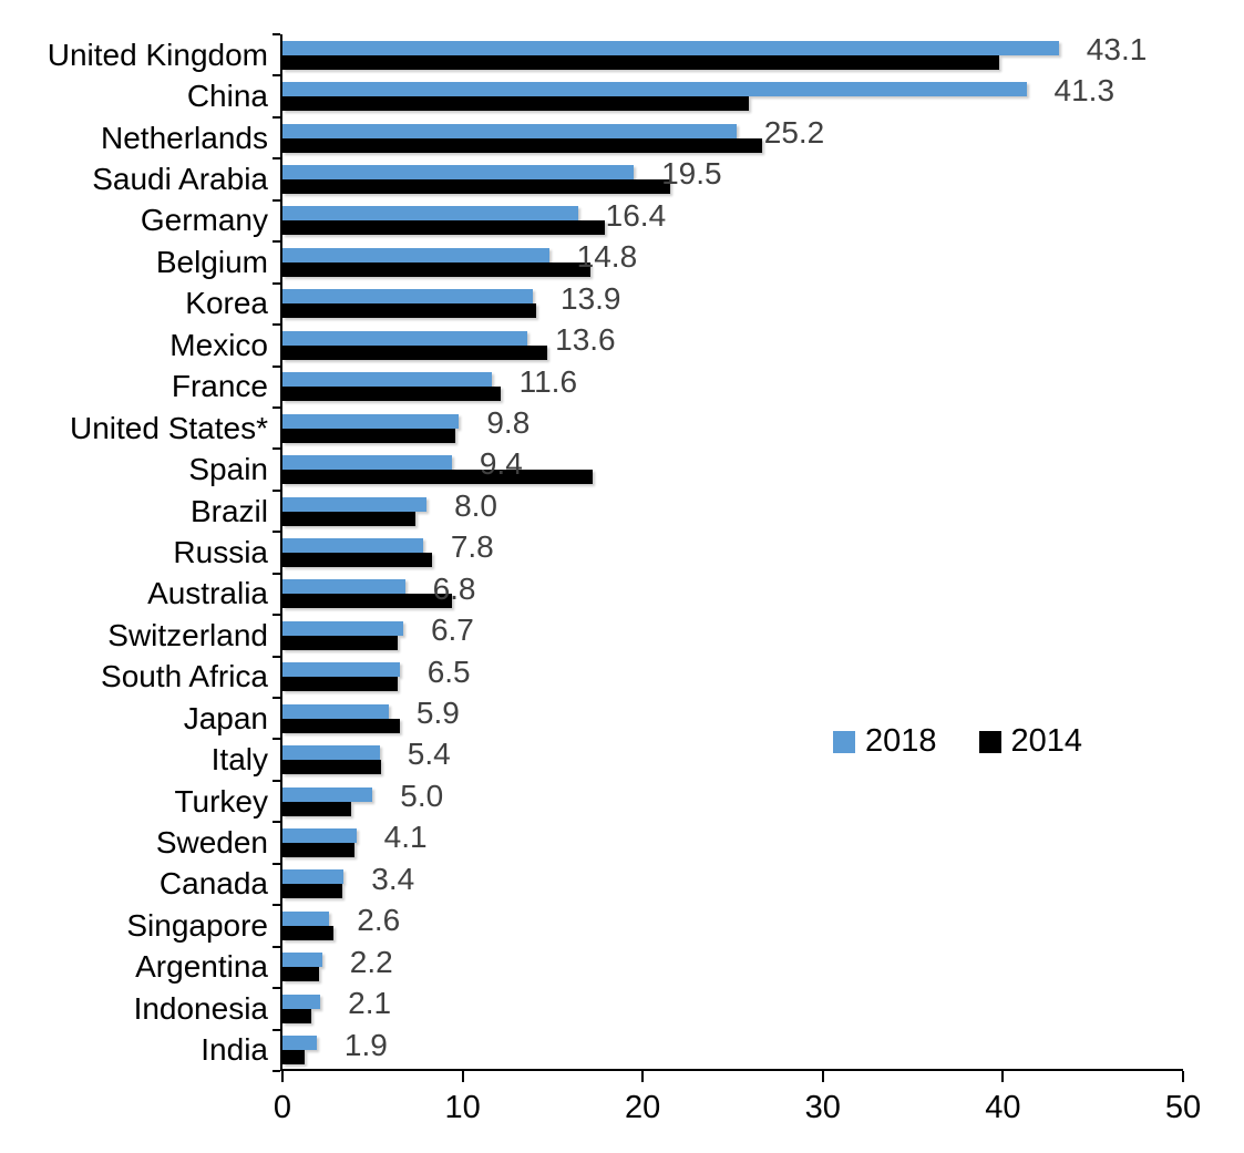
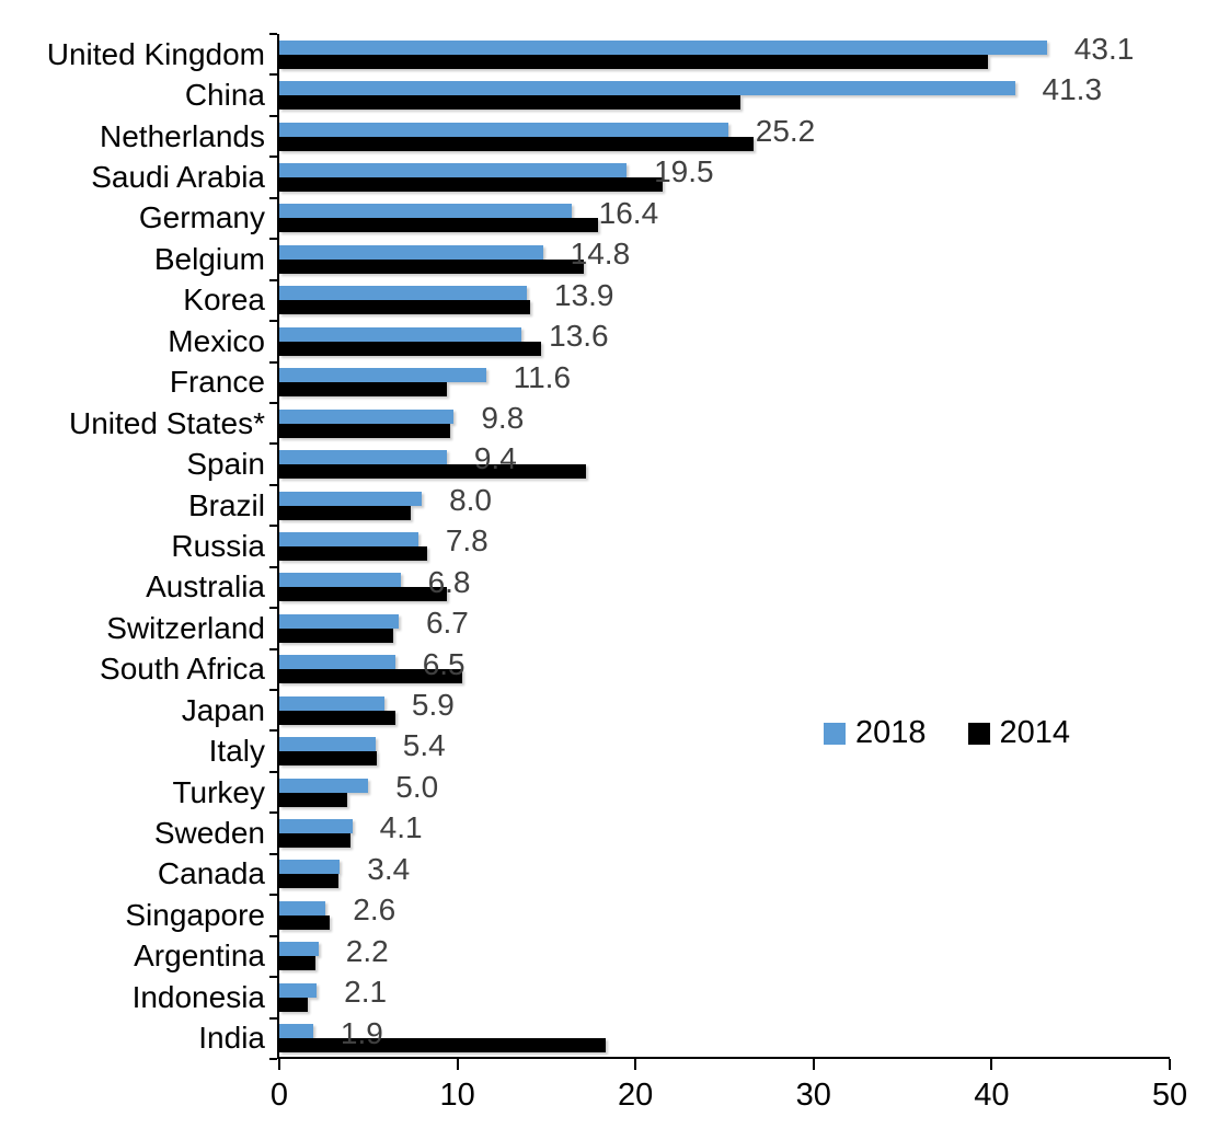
2014/France: 12.1 -> 9.4
2014/South Africa: 6.4 -> 10.3
2014/India: 1.2 -> 18.3
